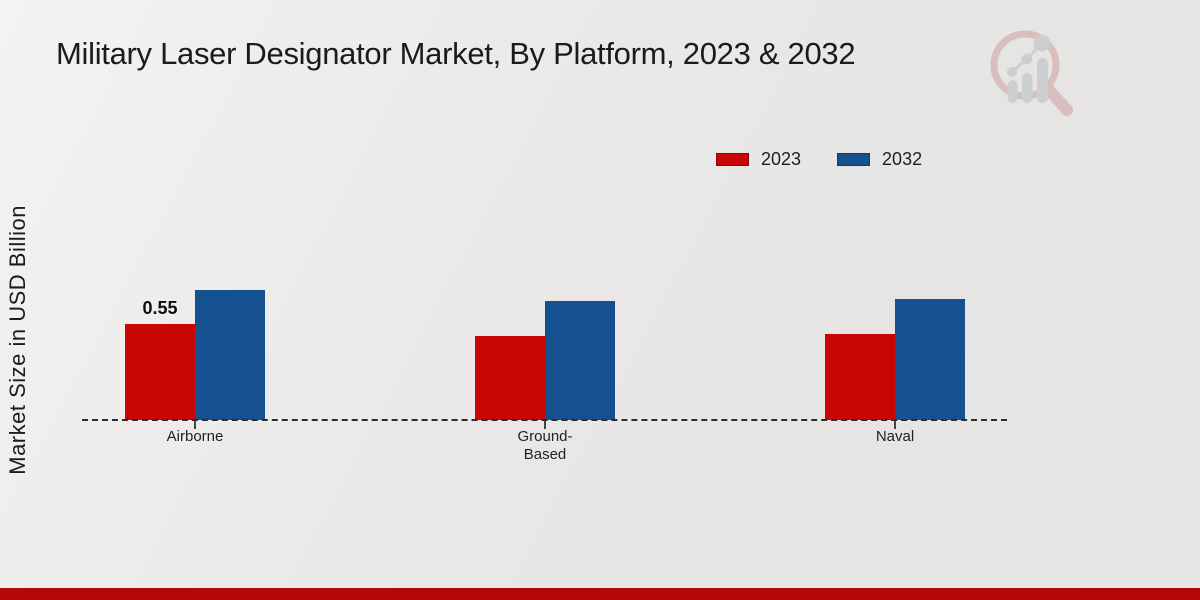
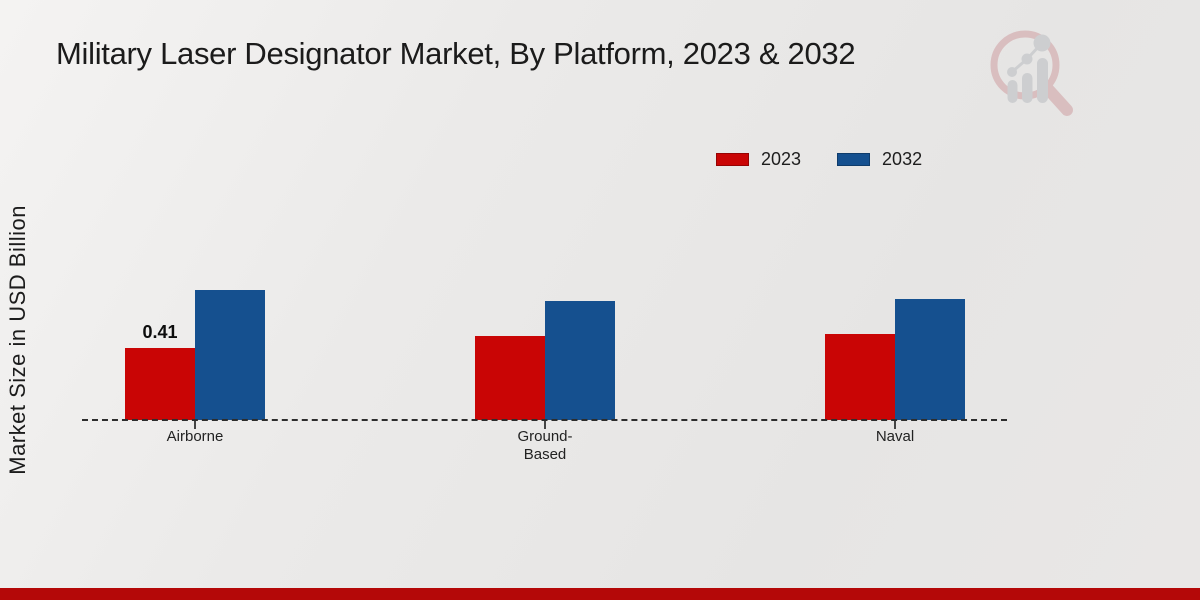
2023/Airborne: 0.55 -> 0.41
